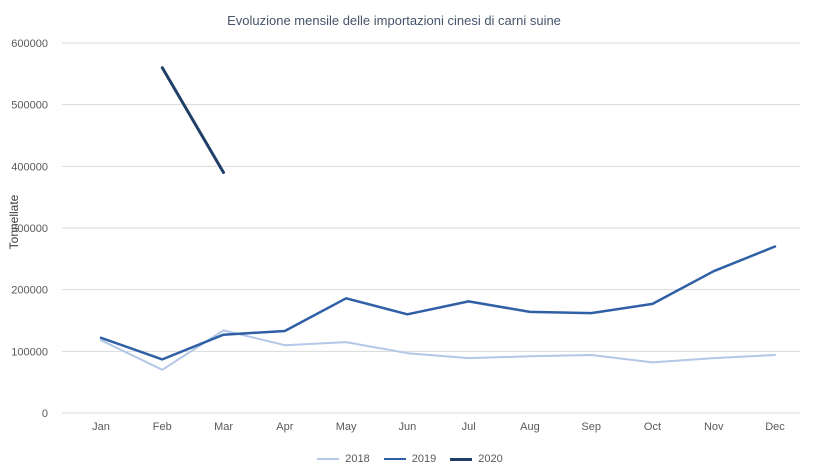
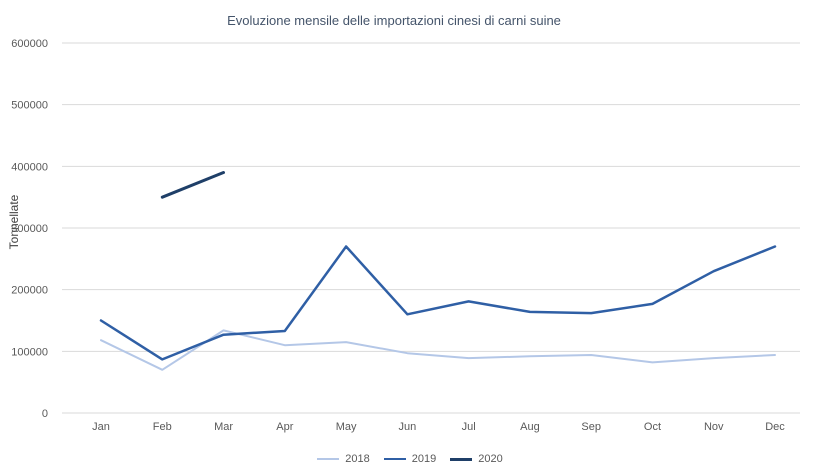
2019/Jan: 120000 -> 150000
2020/Feb: 560000 -> 350000
2019/May: 190000 -> 270000
